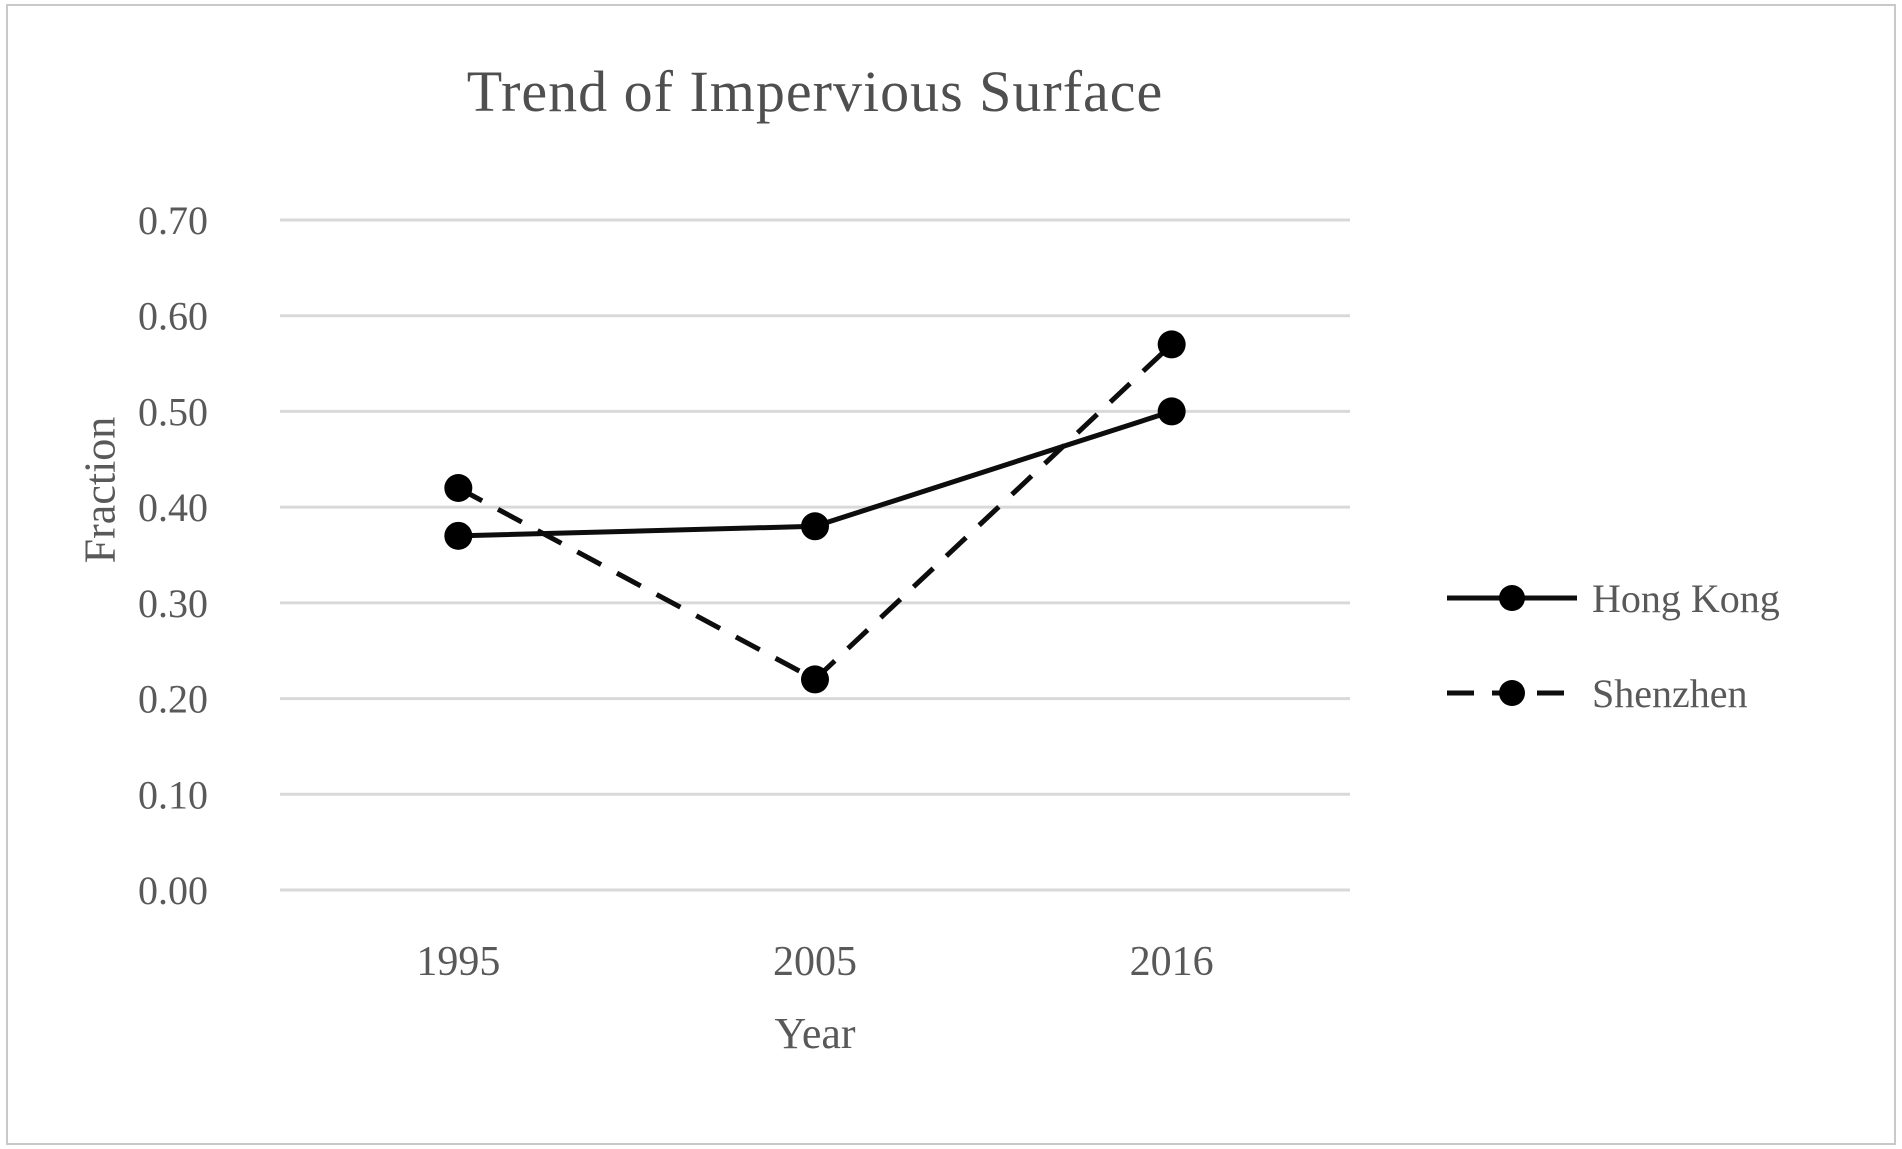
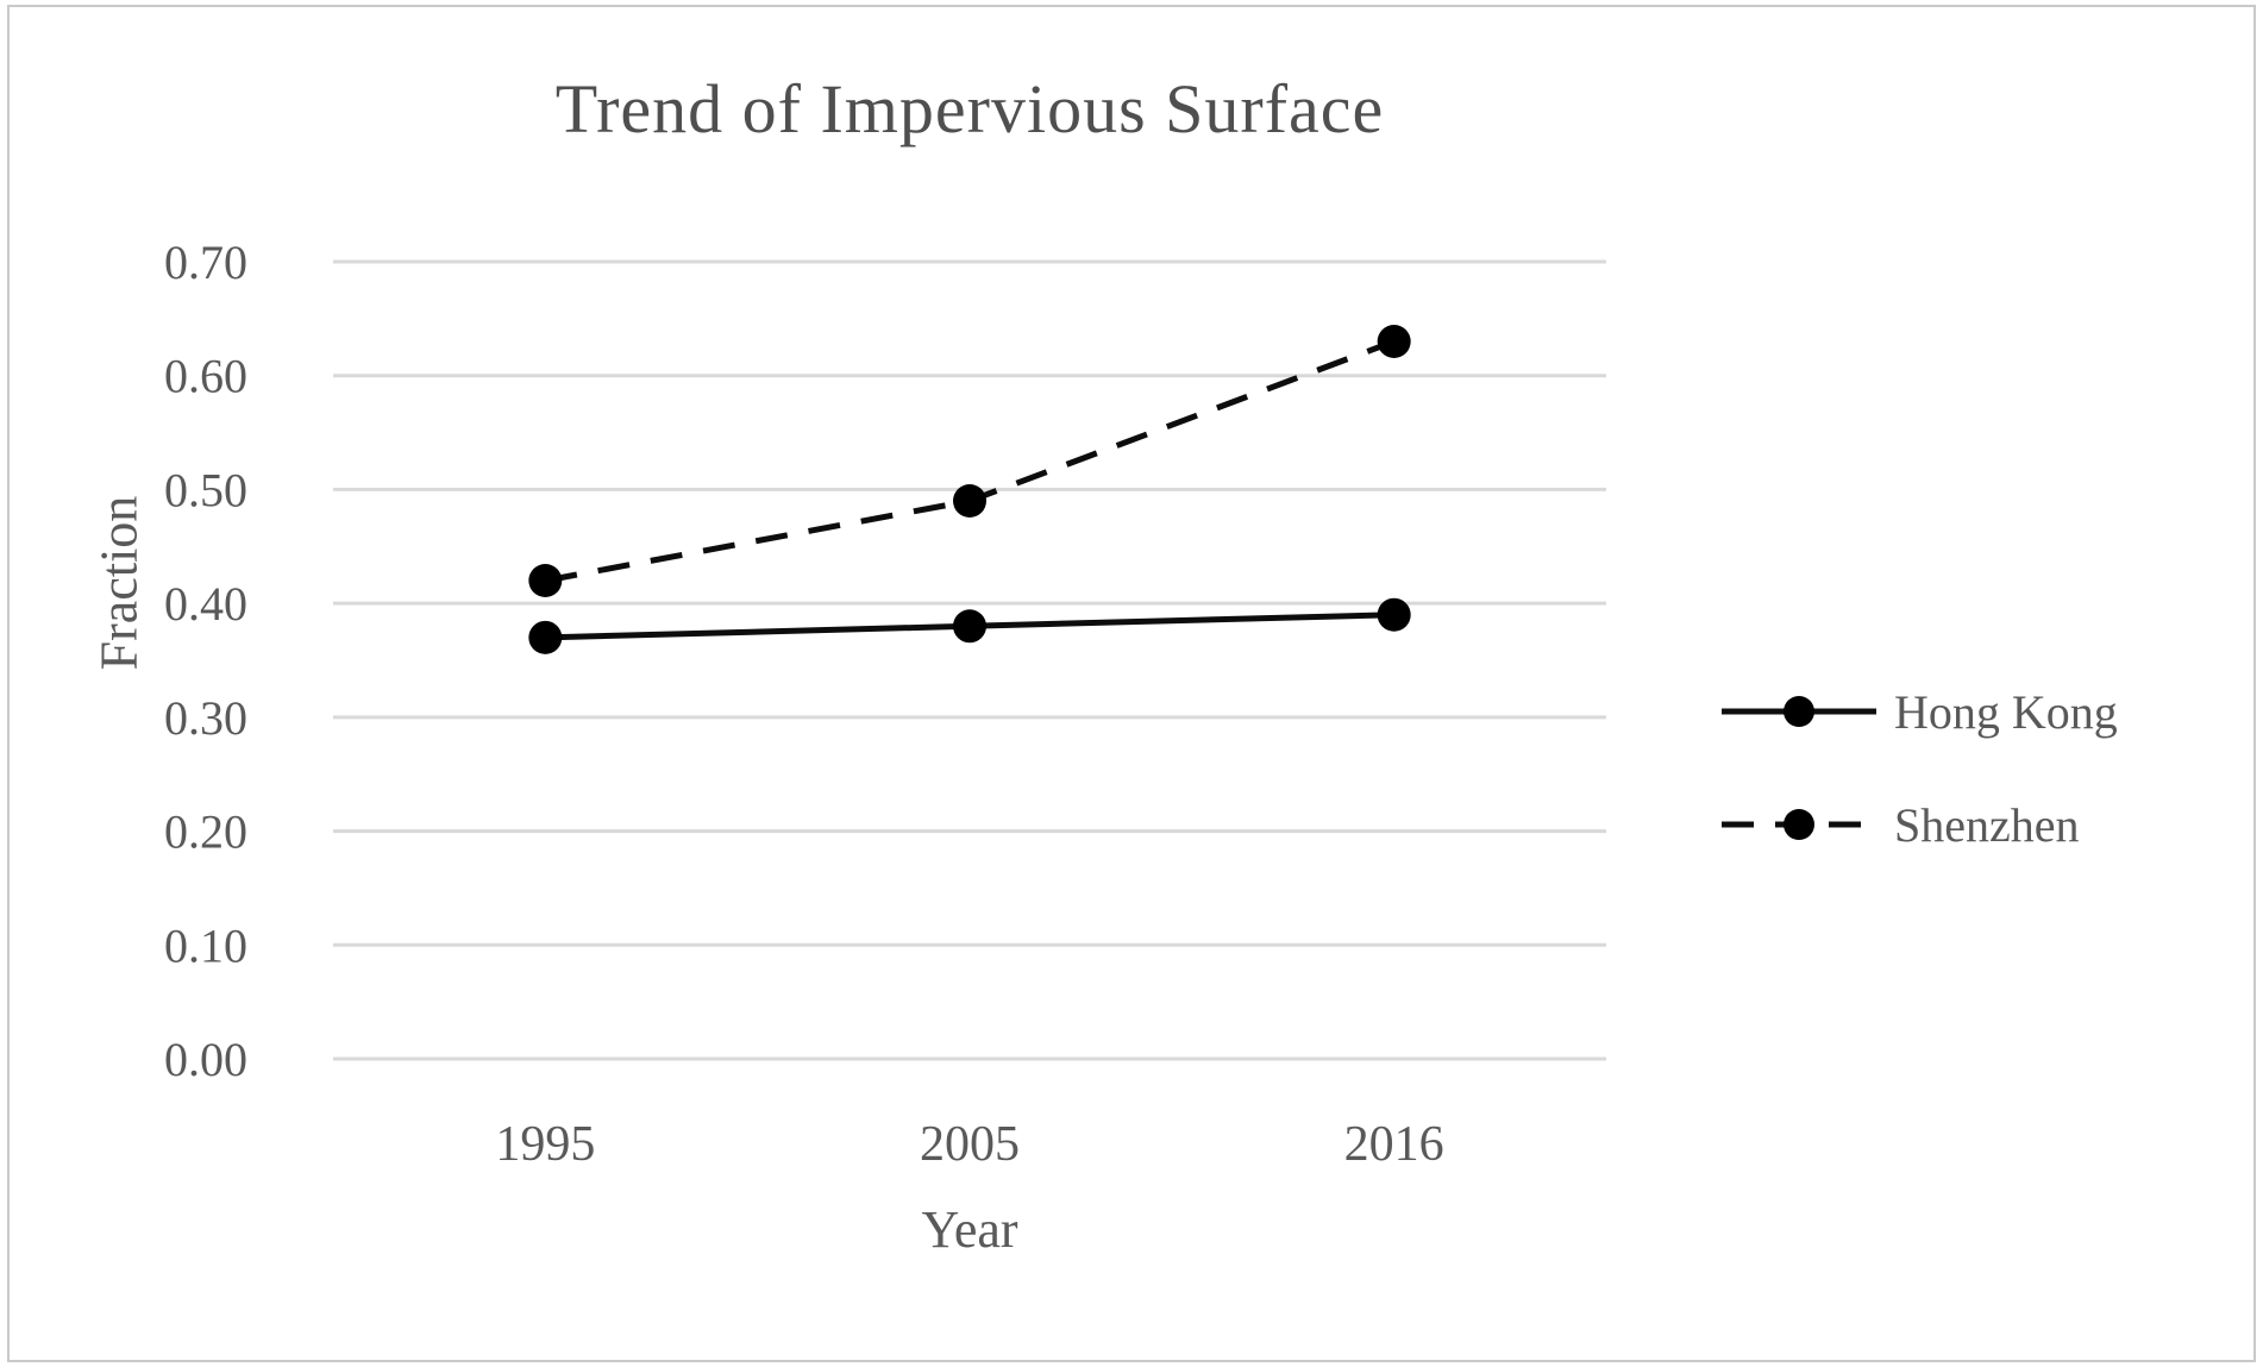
Shenzhen/2005: 0.22 -> 0.49
Hong Kong/2016: 0.50 -> 0.39
Shenzhen/2016: 0.57 -> 0.63
